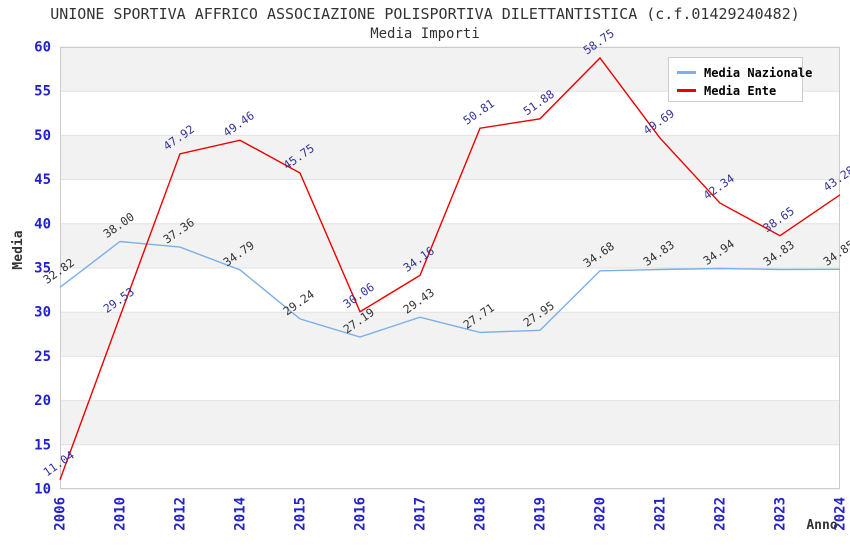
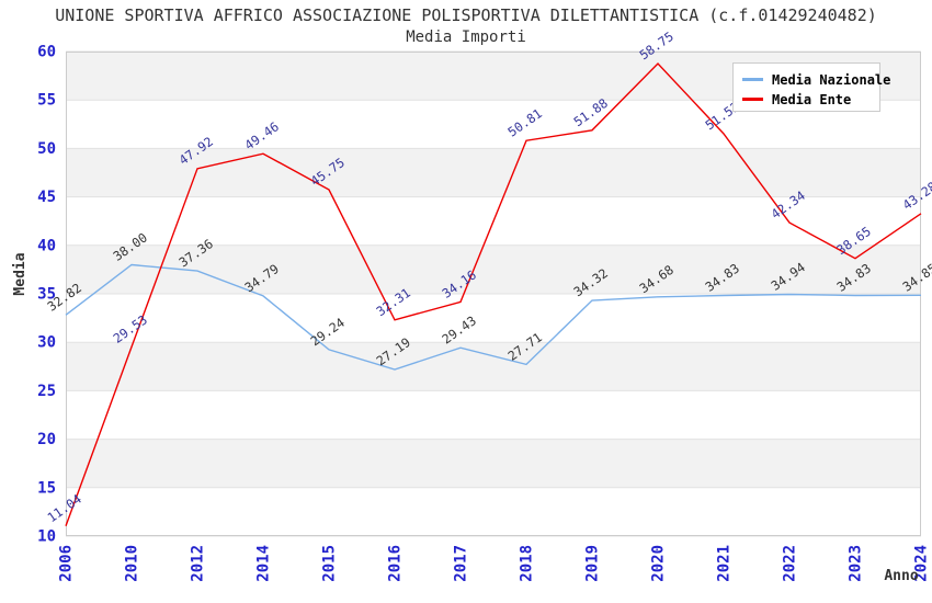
Media Ente/2016: 30.06 -> 32.31
Media Nazionale/2019: 27.95 -> 34.32
Media Ente/2021: 49.69 -> 51.52
